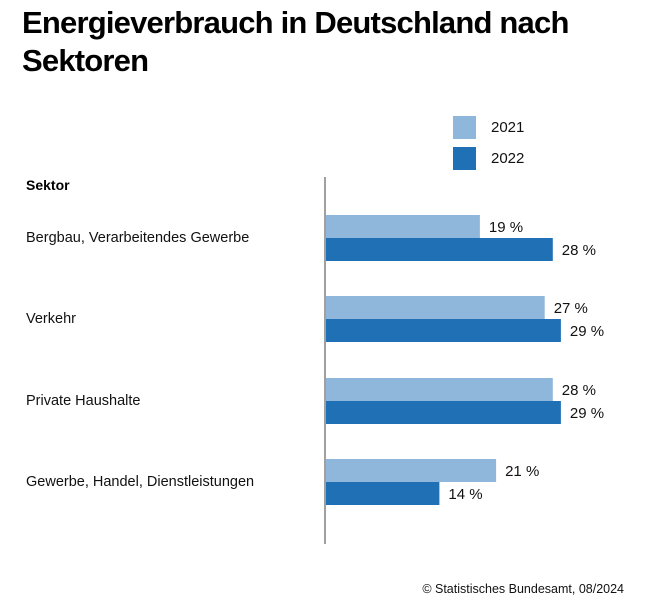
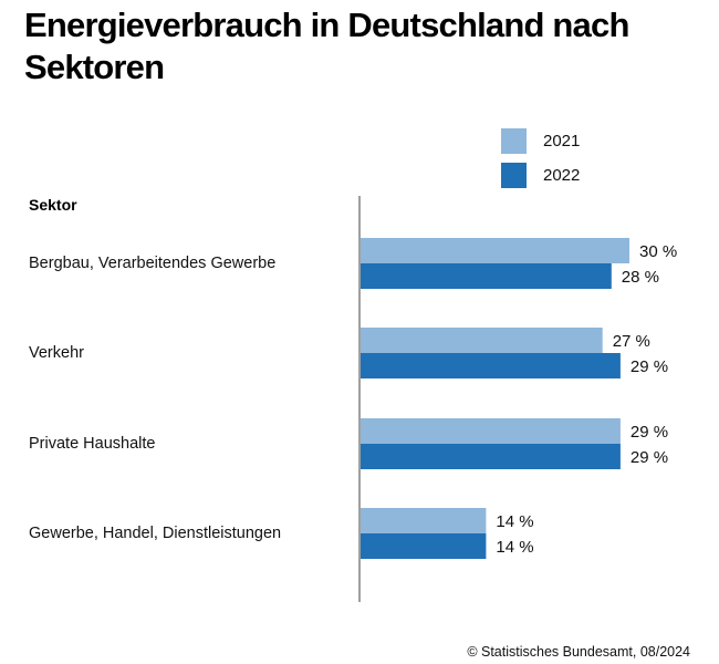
2021/Bergbau, Verarbeitendes Gewerbe: 19 -> 30
2021/Private Haushalte: 28 -> 29
2021/Gewerbe, Handel, Dienstleistungen: 21 -> 14
